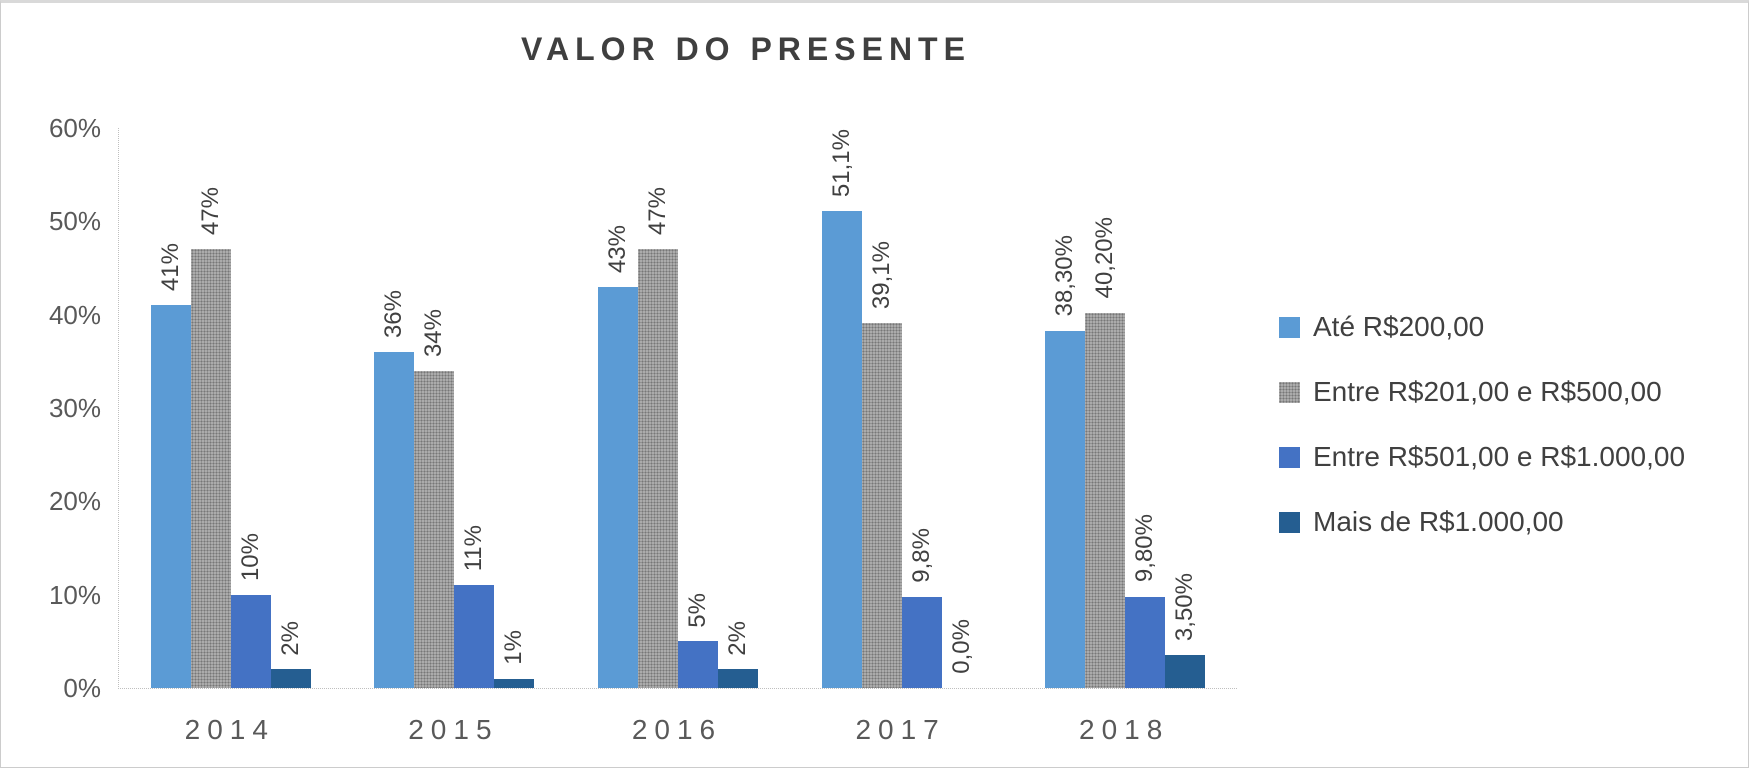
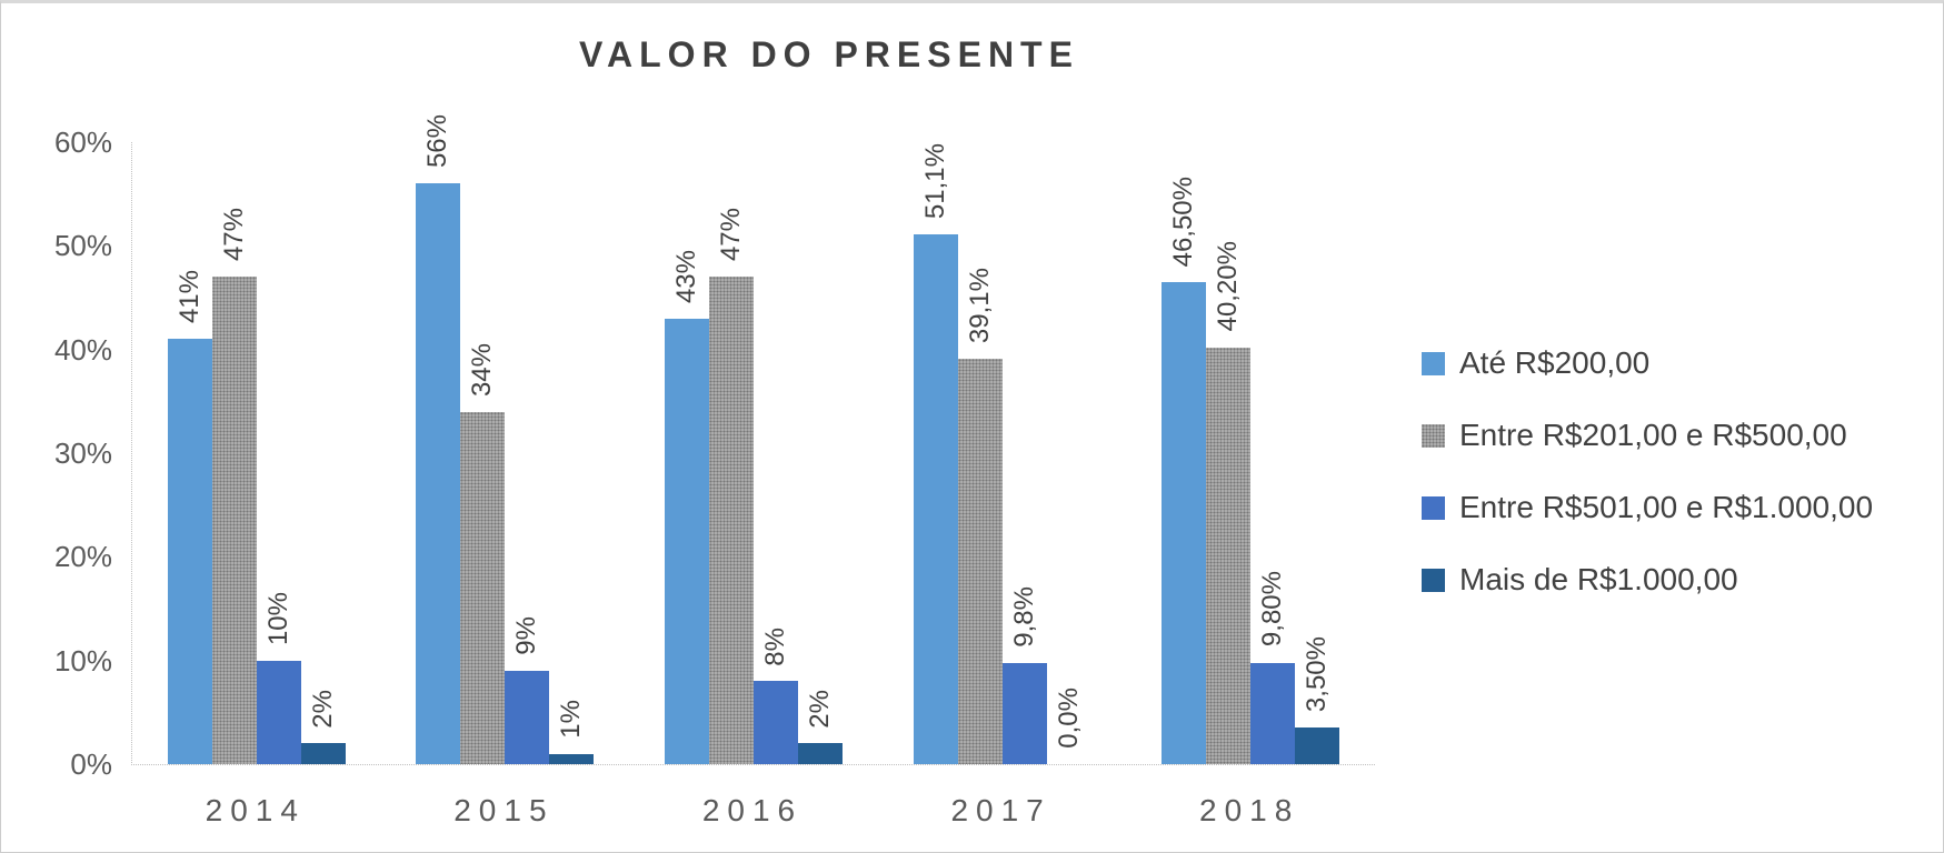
Até R$200,00/2015: 36% -> 56%
Entre R$501,00 e R$1.000,00/2015: 11% -> 9%
Entre R$501,00 e R$1.000,00/2016: 5% -> 8%
Até R$200,00/2018: 38,30% -> 46,50%
